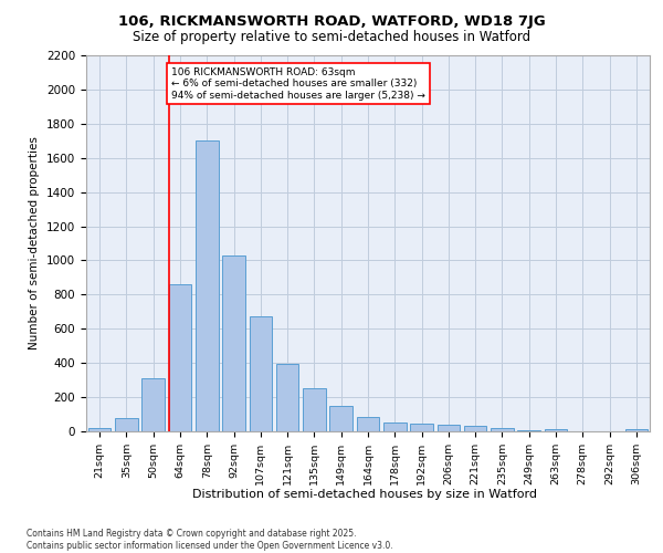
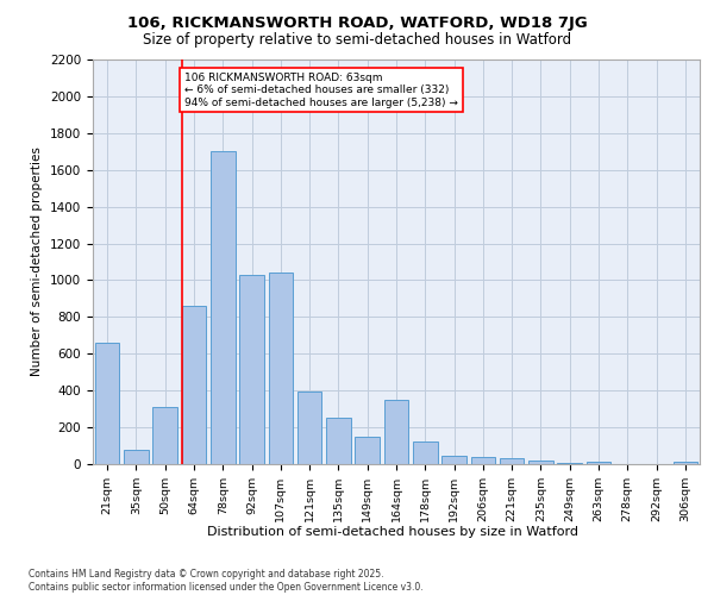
21sqm: 20 -> 660
107sqm: 670 -> 1040
164sqm: 80 -> 350
178sqm: 50 -> 120
